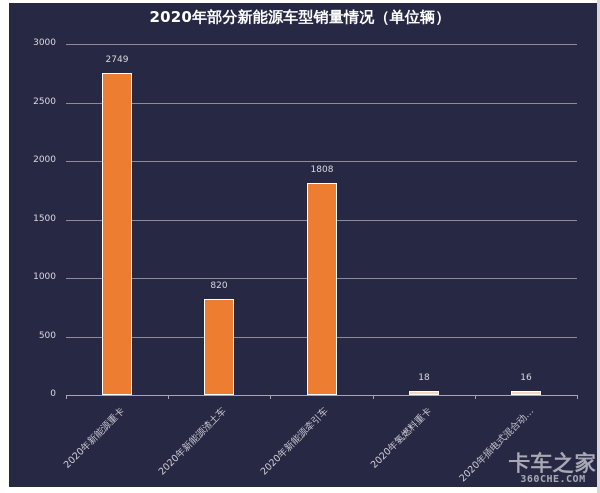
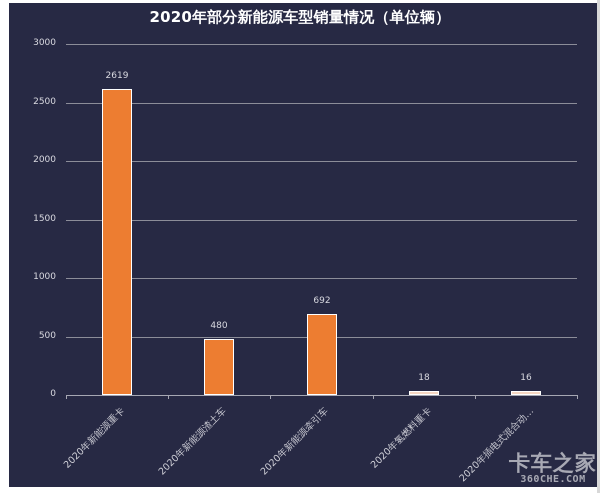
2020年新能源重卡: 2749 -> 2619
2020年新能源渣土车: 820 -> 480
2020年新能源牵引车: 1808 -> 692
